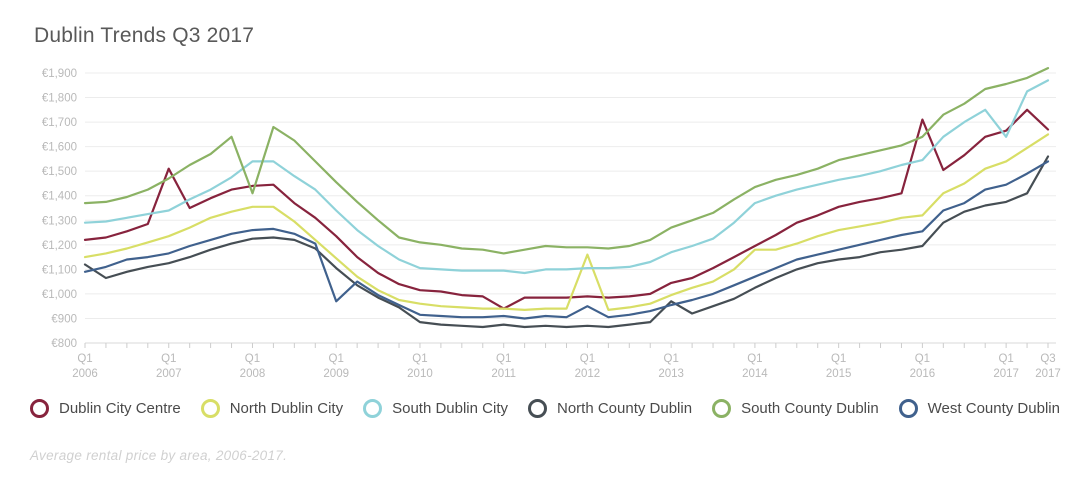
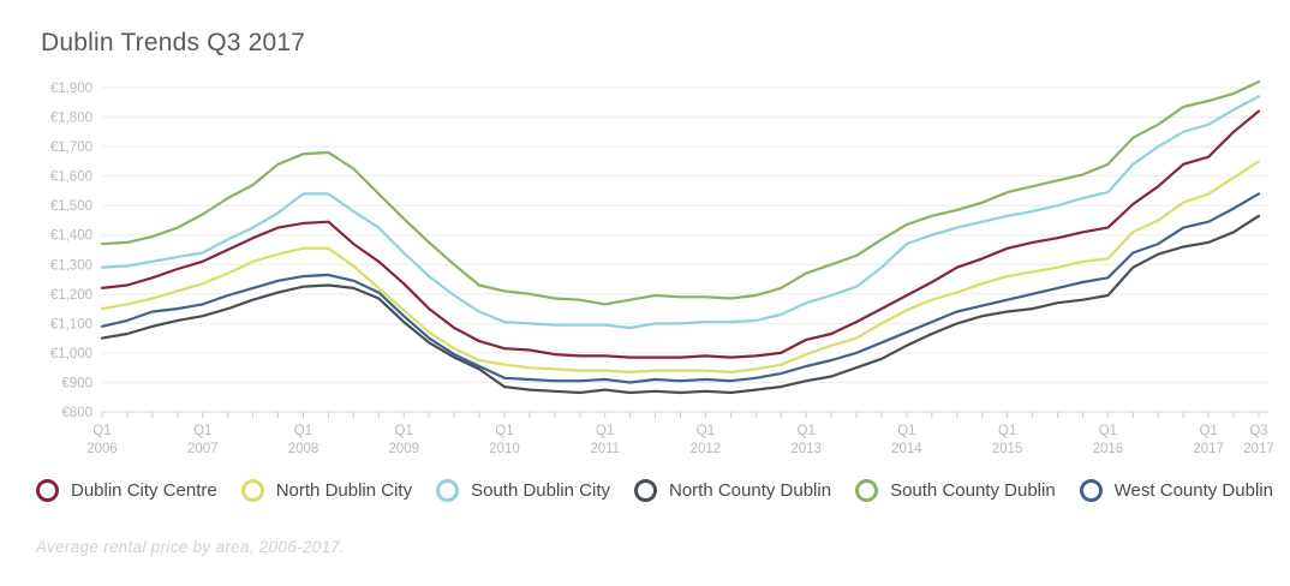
North County Dublin/Q1 2006: €1120 -> €1050
Dublin City Centre/Q1 2007: €1510 -> €1310
South County Dublin/Q1 2008: €1410 -> €1680
West County Dublin/Q1 2009: €970 -> €1120
Dublin City Centre/Q1 2011: €940 -> €990
North Dublin City/Q1 2012: €1160 -> €940
West County Dublin/Q1 2012: €950 -> €910
North County Dublin/Q1 2013: €970 -> €900
North Dublin City/Q1 2014: €1180 -> €1140
Dublin City Centre/Q1 2016: €1710 -> €1420
South Dublin City/Q1 2017: €1640 -> €1780
Dublin City Centre/Q3 2017: €1670 -> €1820
North County Dublin/Q3 2017: €1560 -> €1460
